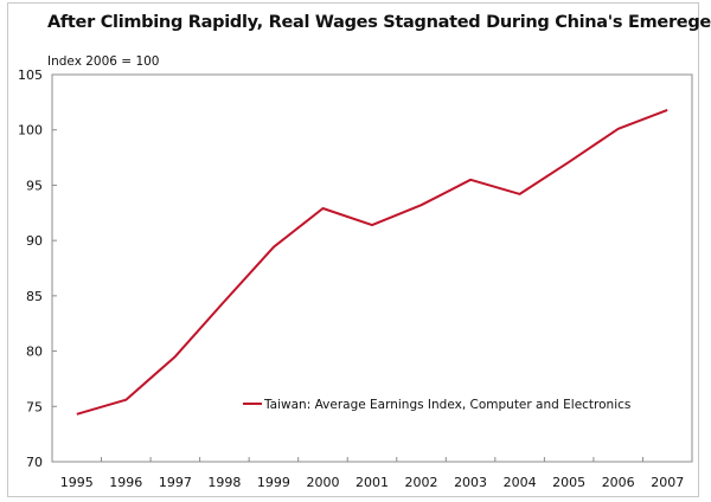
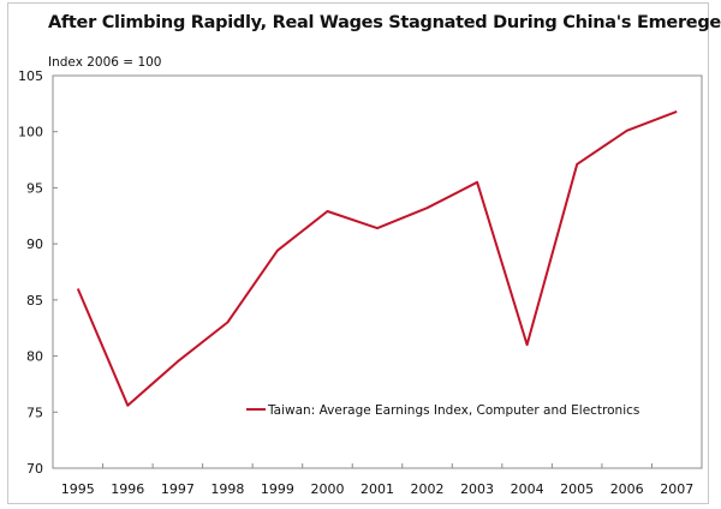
1995: 74 -> 86
1998: 84 -> 83
2004: 94 -> 81
